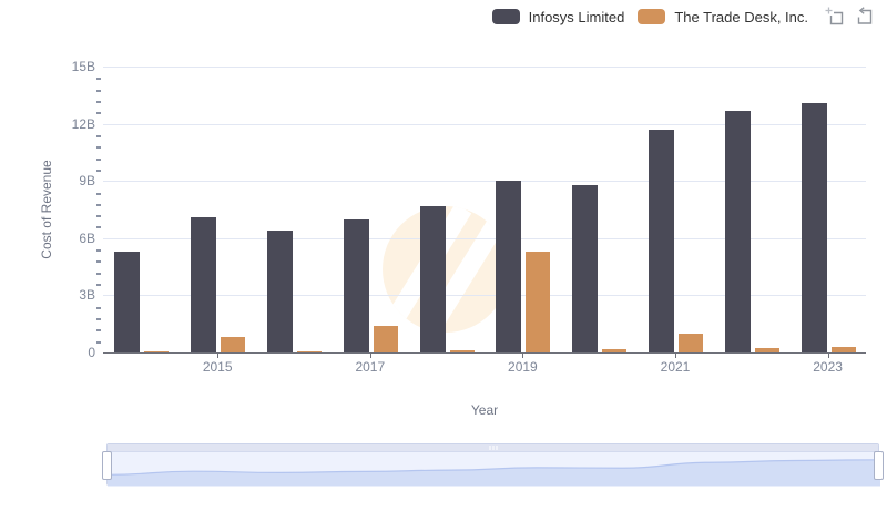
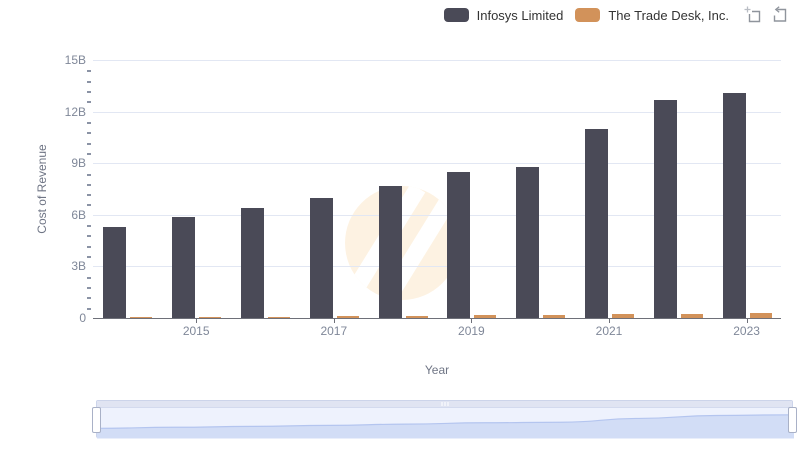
Infosys Limited/2015: 7.1B -> 5.9B
The Trade Desk, Inc./2015: 0.8B -> 0.1B
The Trade Desk, Inc./2017: 1.4B -> 0.1B
Infosys Limited/2019: 9.0B -> 8.5B
The Trade Desk, Inc./2019: 5.3B -> 0.2B
Infosys Limited/2021: 11.7B -> 11.0B
The Trade Desk, Inc./2021: 1.0B -> 0.2B
